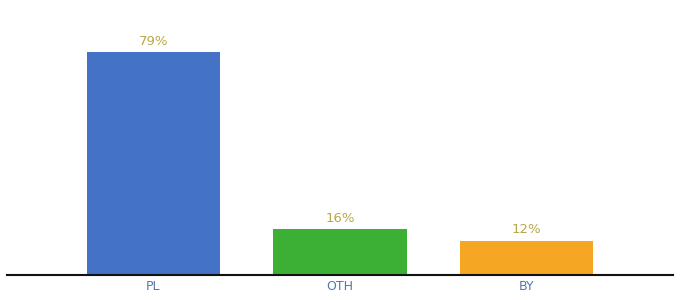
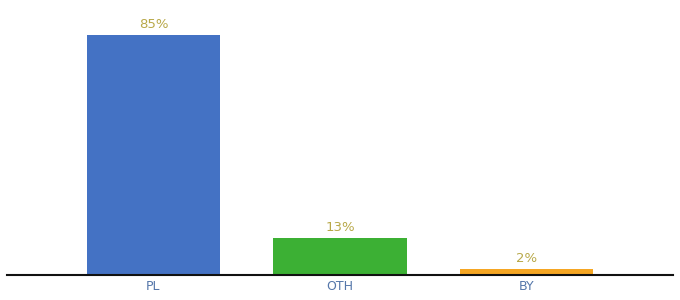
PL: 79% -> 85%
OTH: 16% -> 13%
BY: 12% -> 2%
